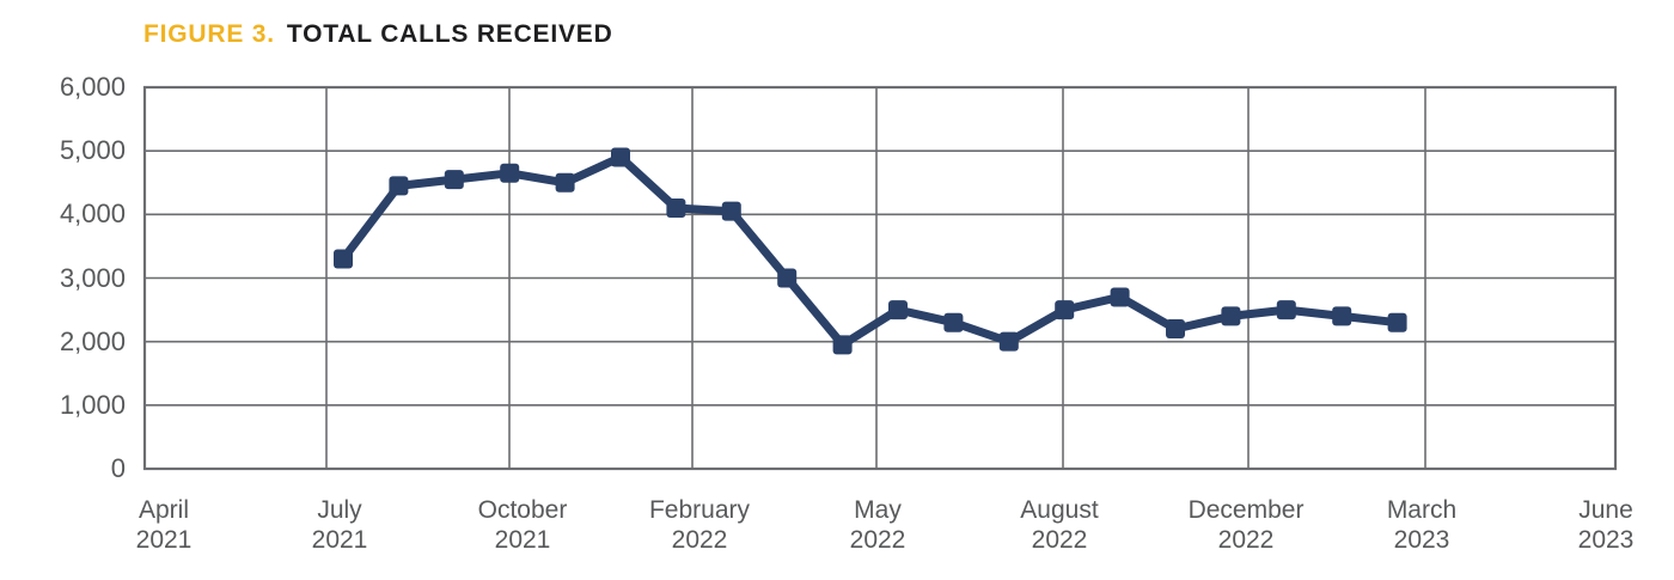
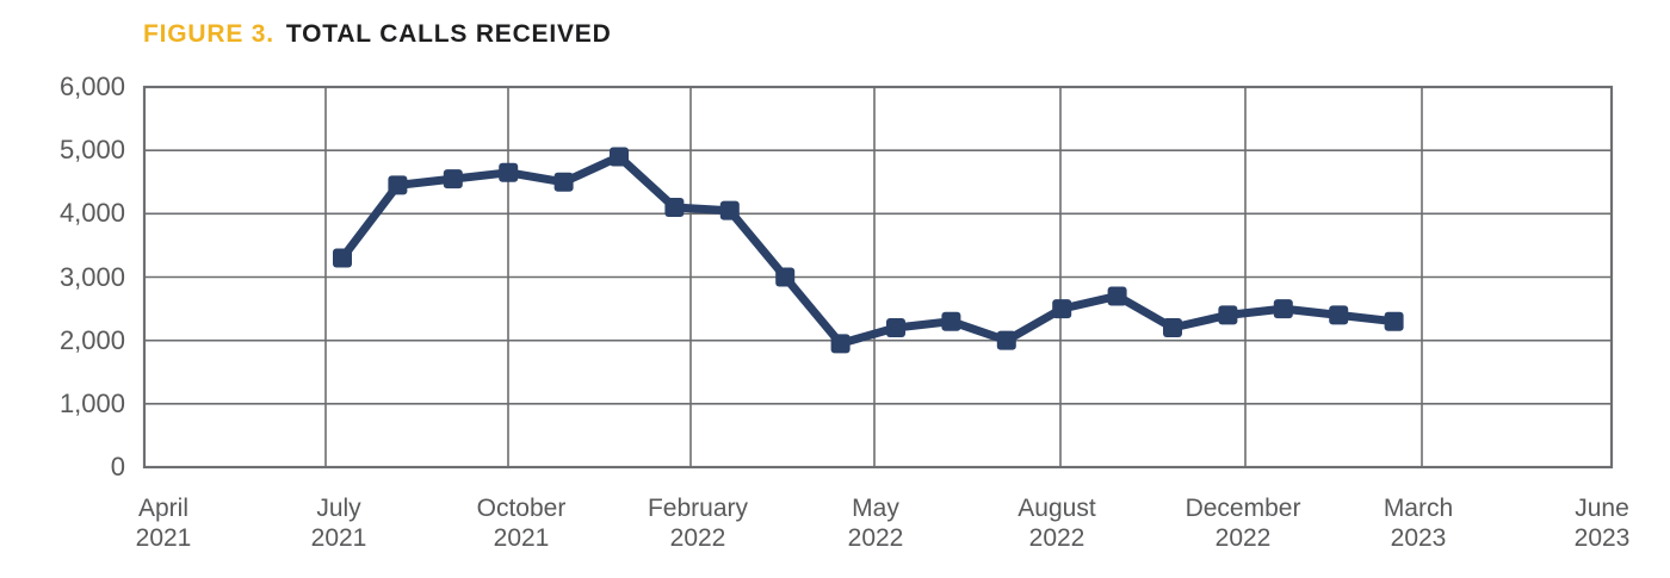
May 2022: 2500 -> 2200
